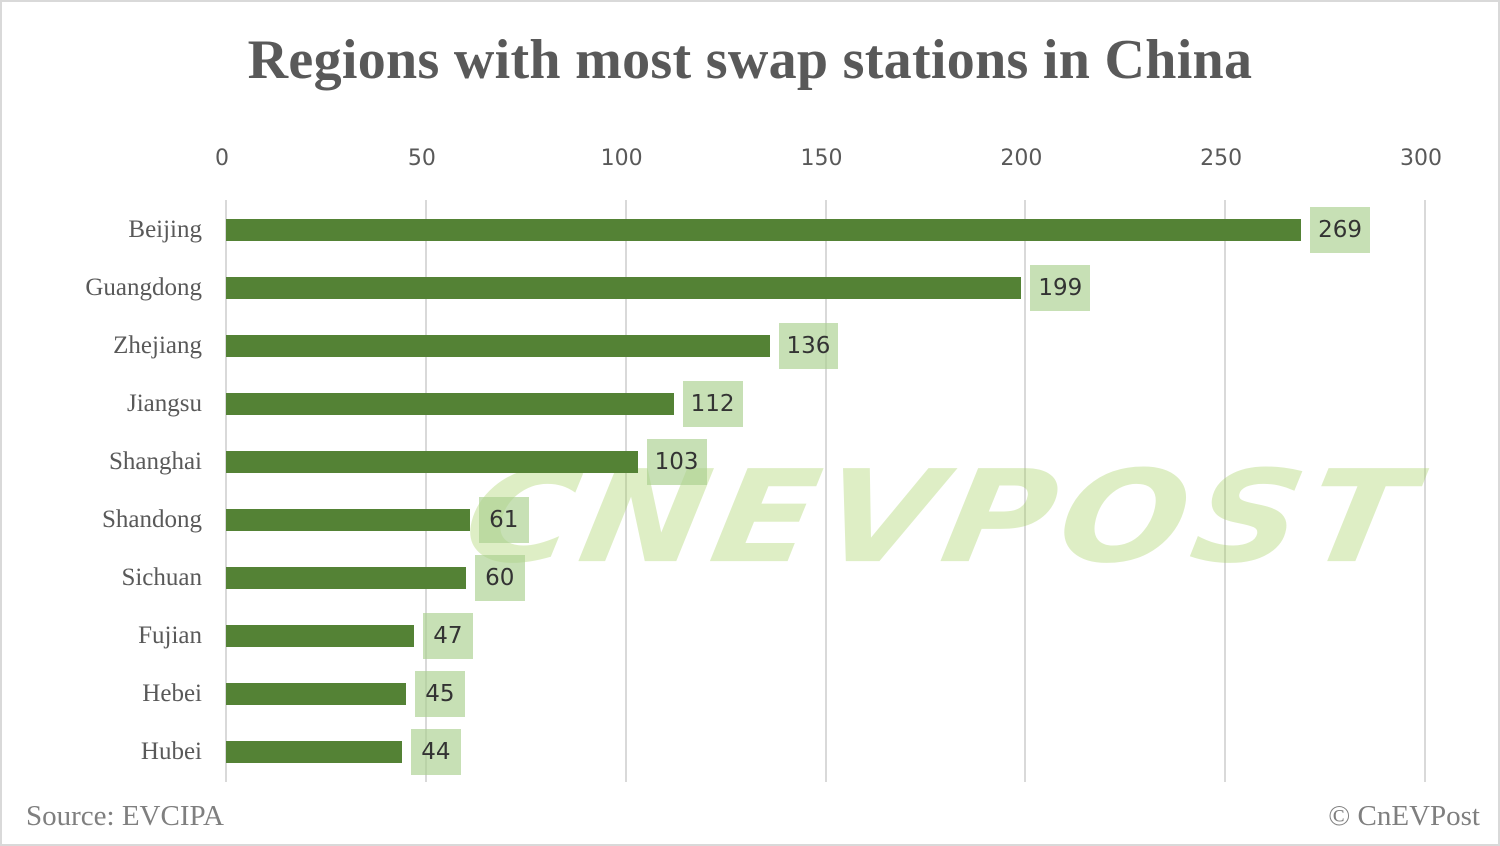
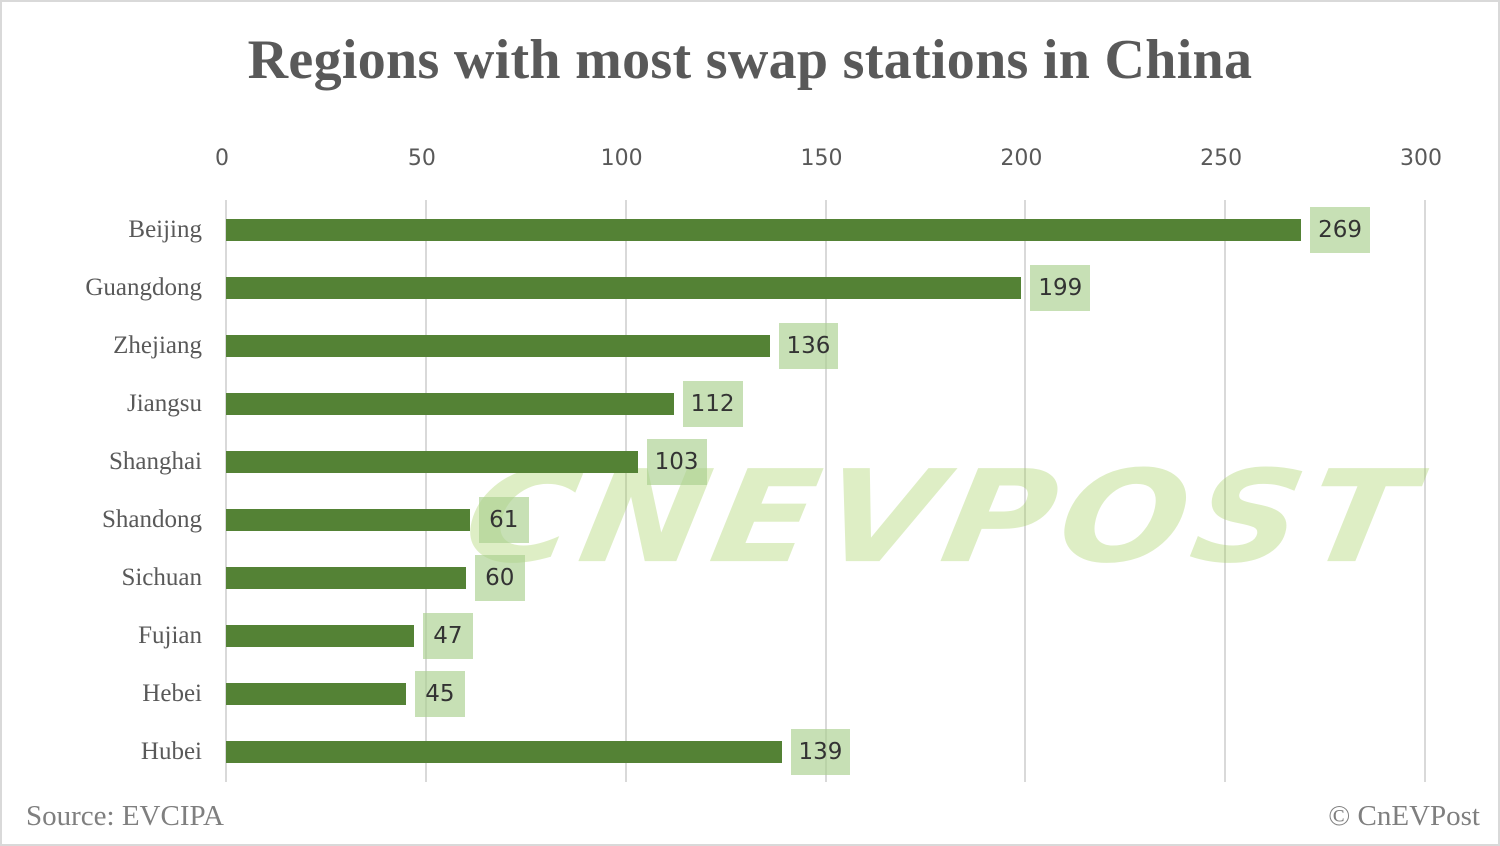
Hubei: 44 -> 139
